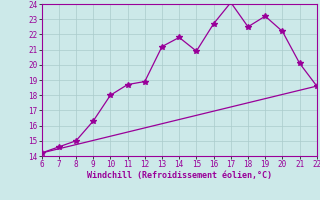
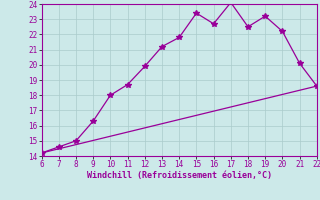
12: 18.9 -> 19.9
15: 20.9 -> 23.4
